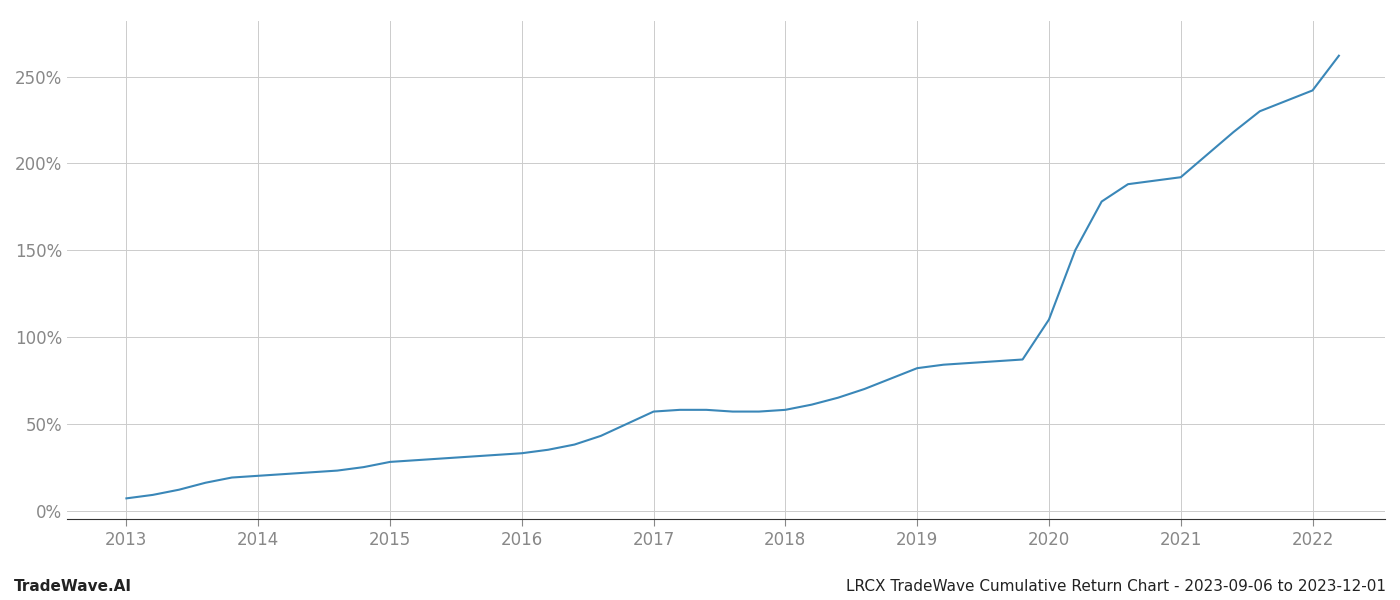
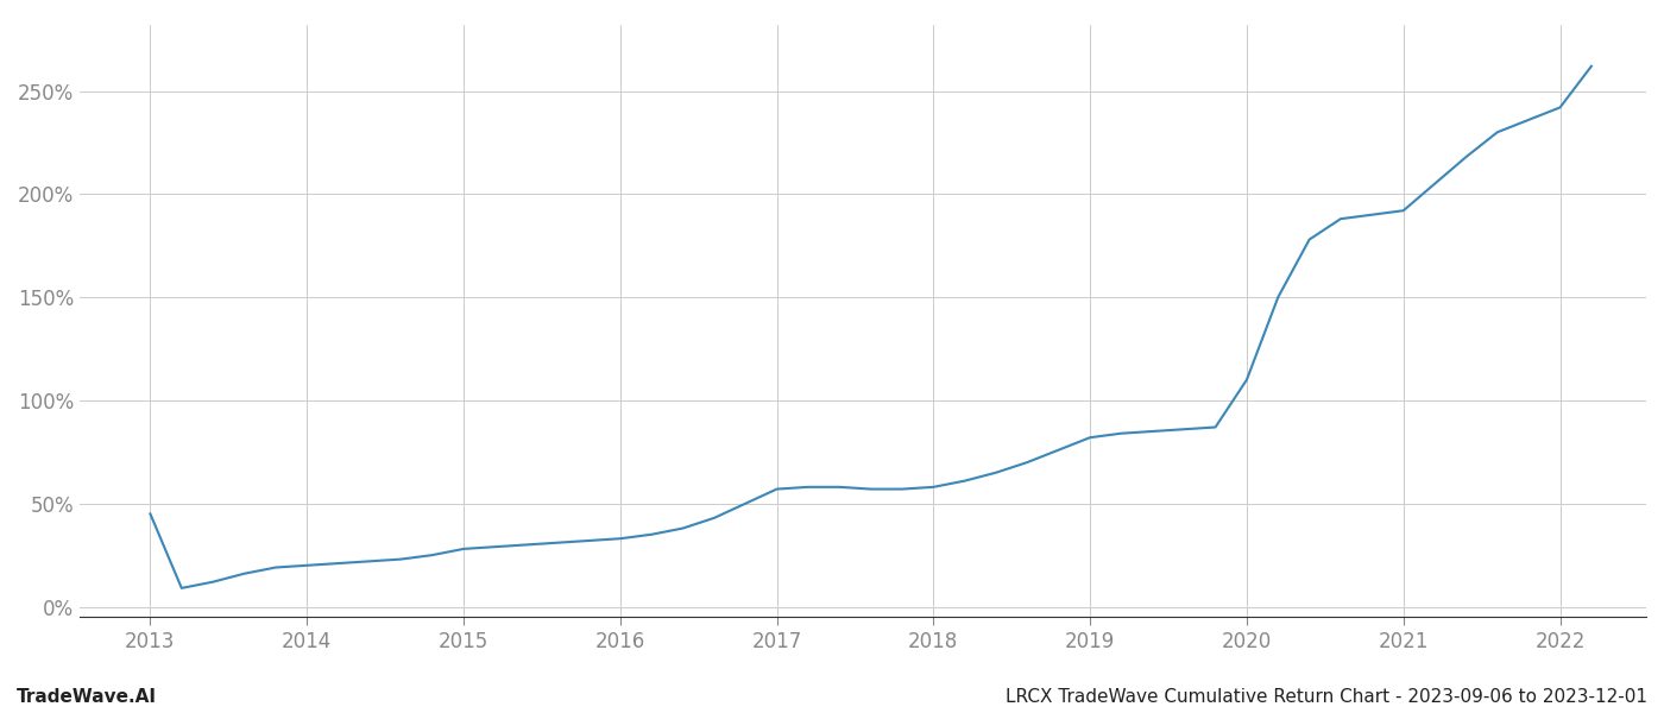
2013: 7% -> 45%
